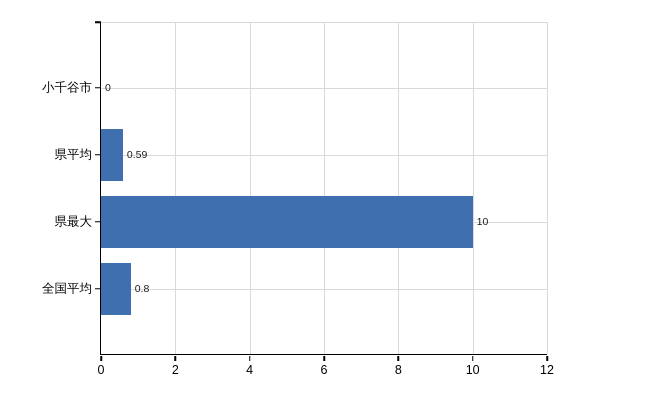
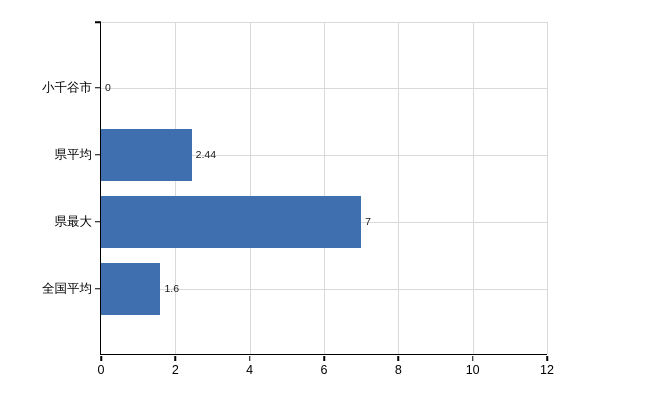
県平均: 0.59 -> 2.44
県最大: 10 -> 7
全国平均: 0.8 -> 1.6
